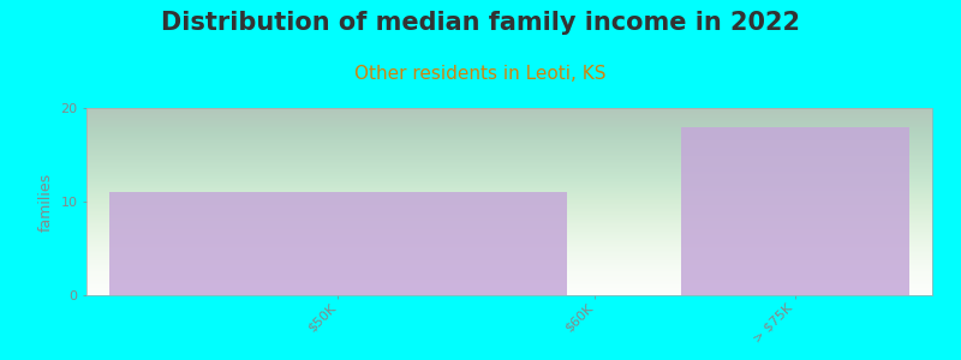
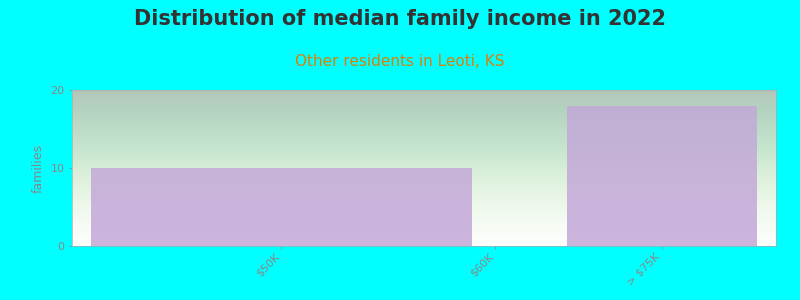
$50K: 11 -> 10
